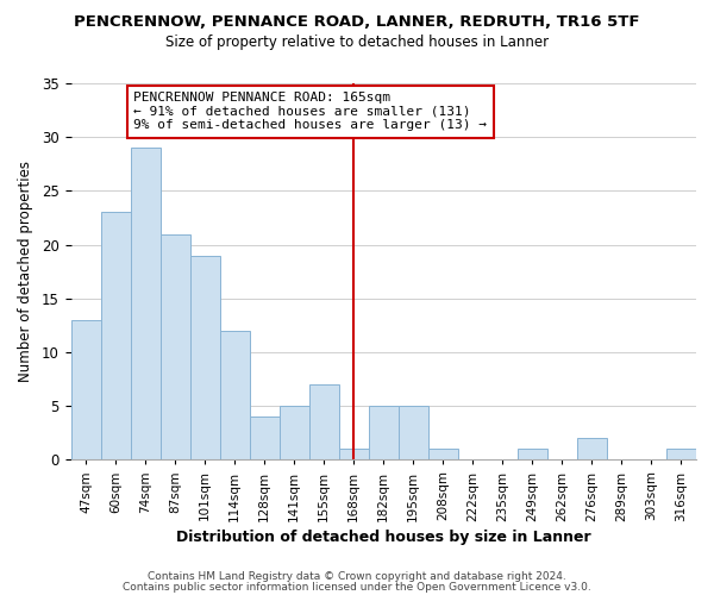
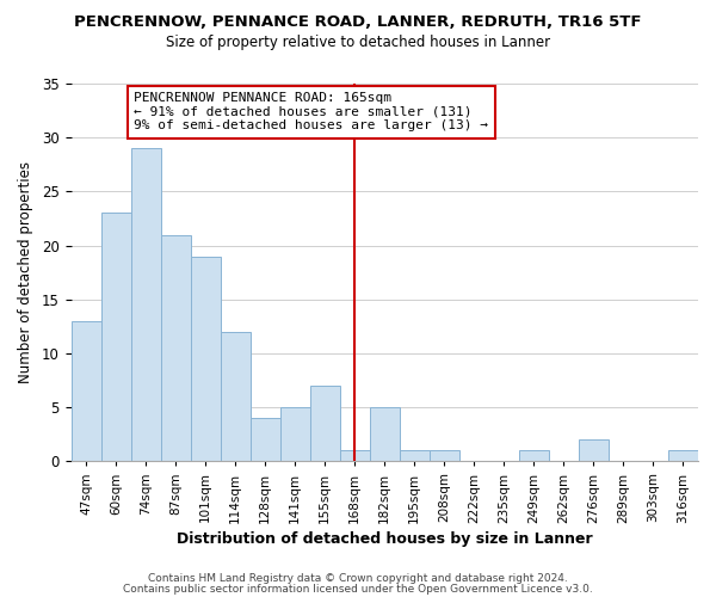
195sqm: 5 -> 1
